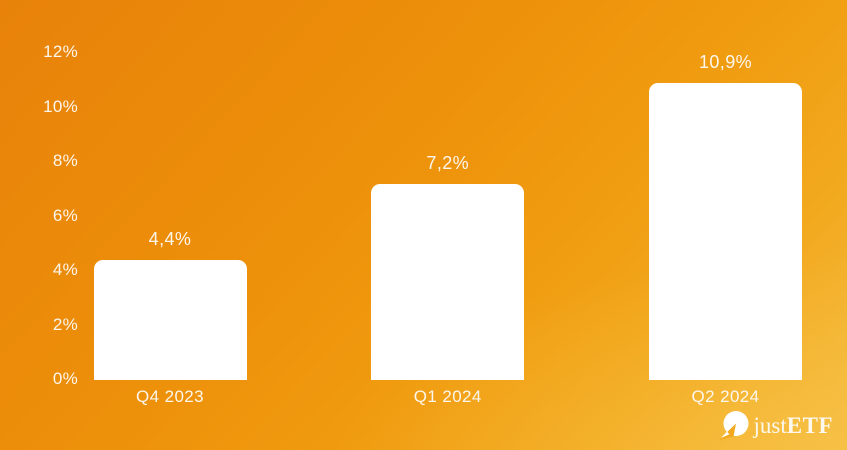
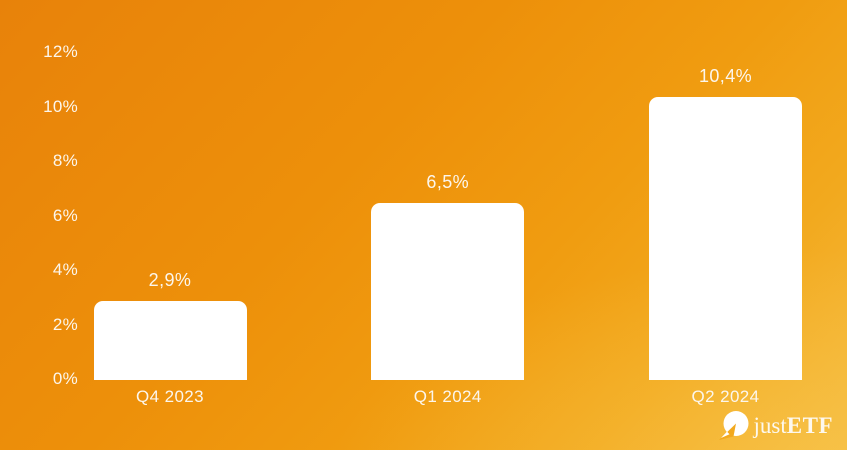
Q4 2023: 4,4% -> 2,9%
Q1 2024: 7,2% -> 6,5%
Q2 2024: 10,9% -> 10,4%
